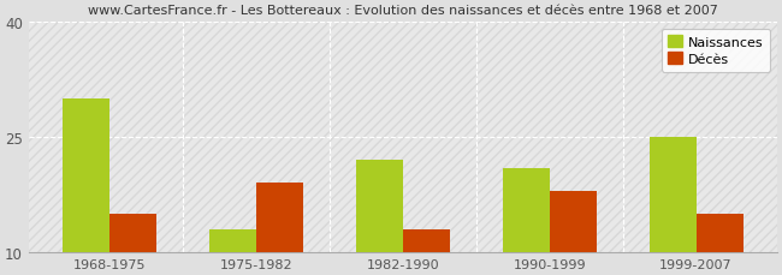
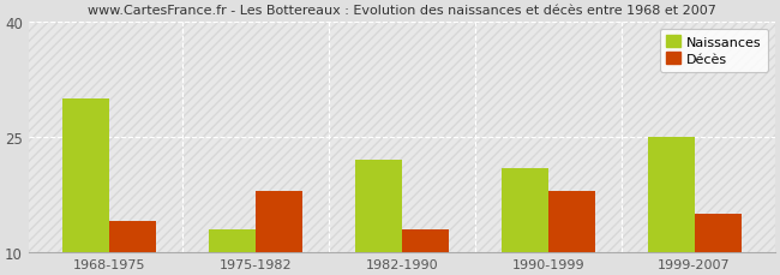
Décès/1968-1975: 15 -> 14
Décès/1975-1982: 19 -> 18
